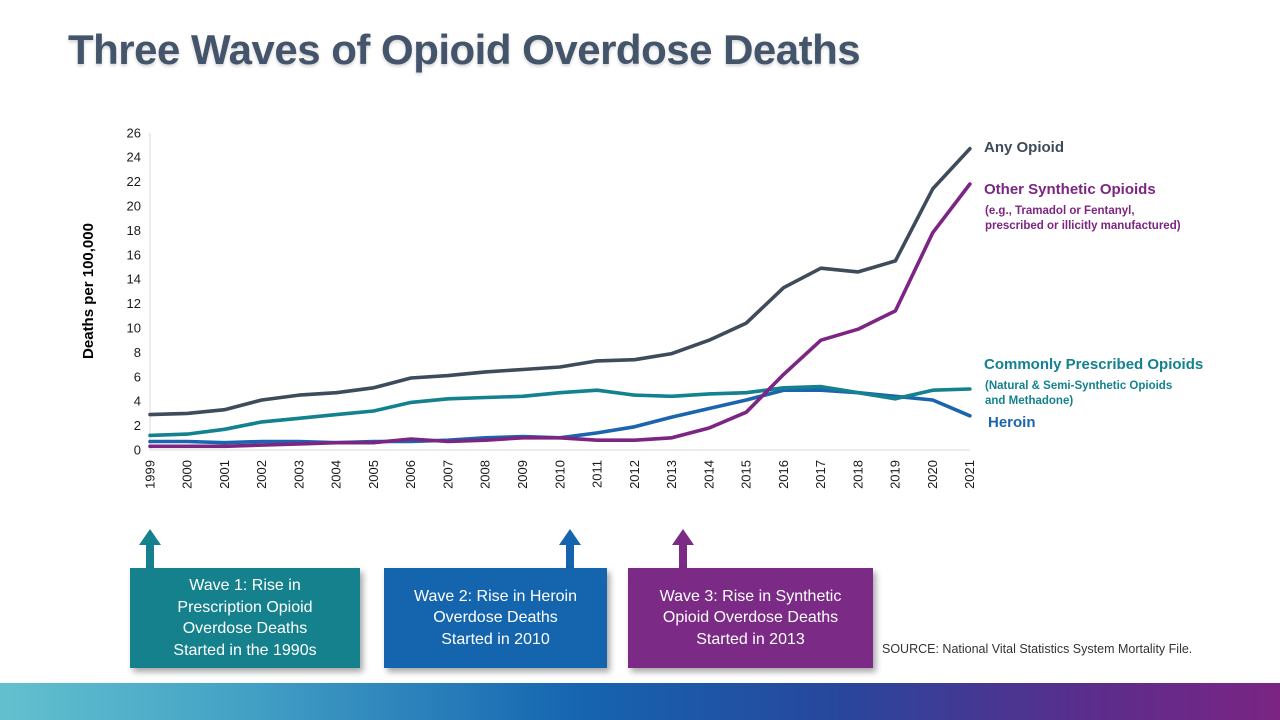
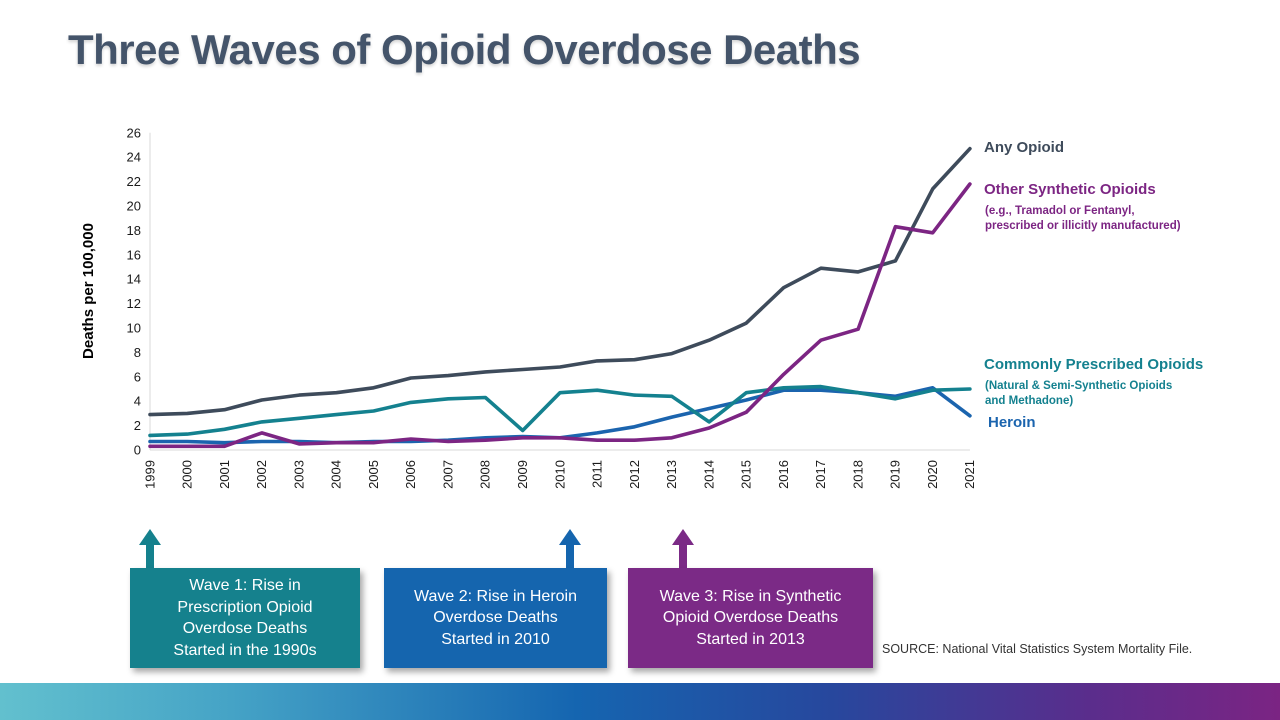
Other Synthetic Opioids/2002: 0.4 -> 1.4
Commonly Prescribed Opioids/2009: 4.4 -> 1.6
Commonly Prescribed Opioids/2014: 4.6 -> 2.3
Other Synthetic Opioids/2019: 11.4 -> 18.3
Heroin/2020: 4.1 -> 5.1
